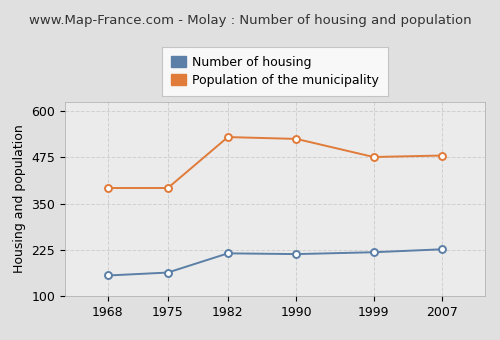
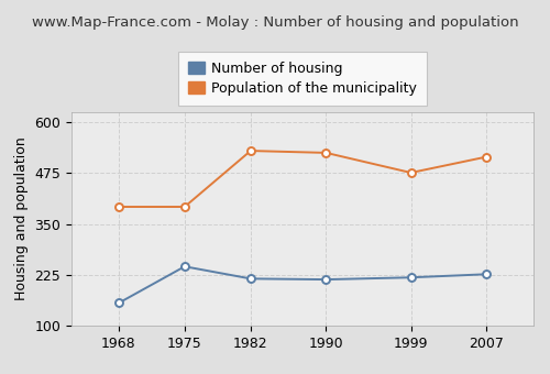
Number of housing/1975: 163 -> 245
Population of the municipality/2007: 480 -> 515
